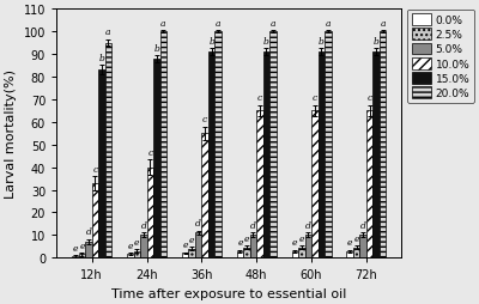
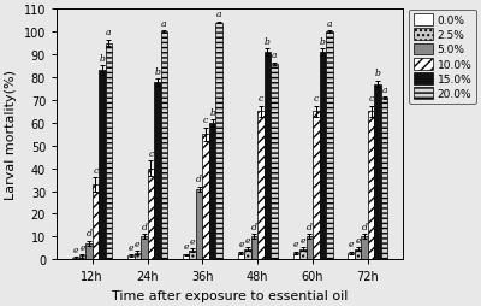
15.0%/24h: 88 -> 78
5.0%/36h: 11 -> 31
15.0%/36h: 91 -> 60
20.0%/36h: 100 -> 104
20.0%/48h: 100 -> 86
15.0%/72h: 91 -> 77
20.0%/72h: 100 -> 71
